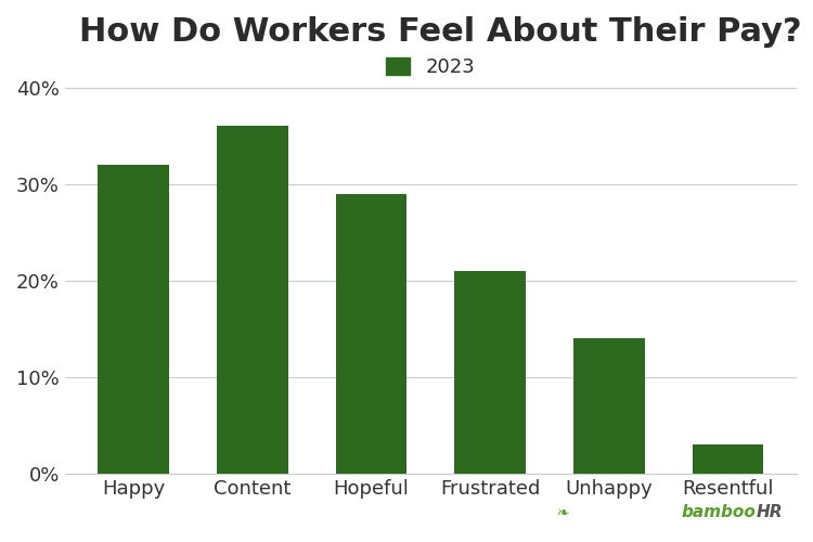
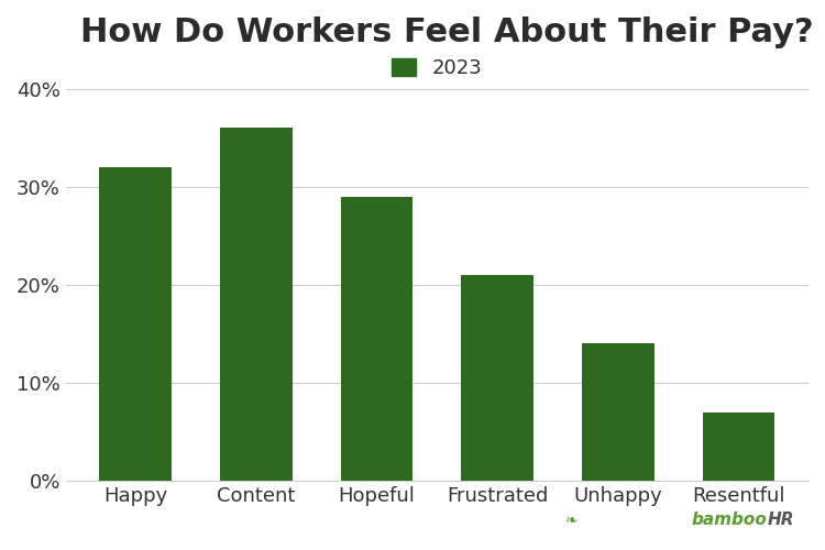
Resentful: 3% -> 7%
